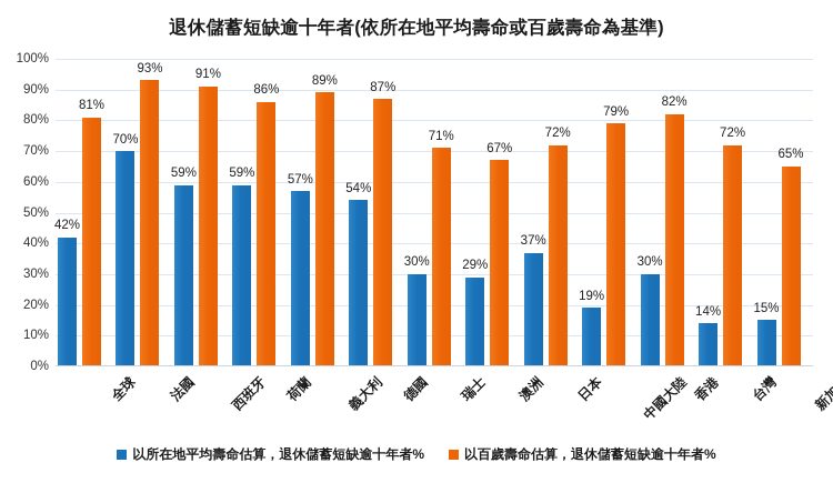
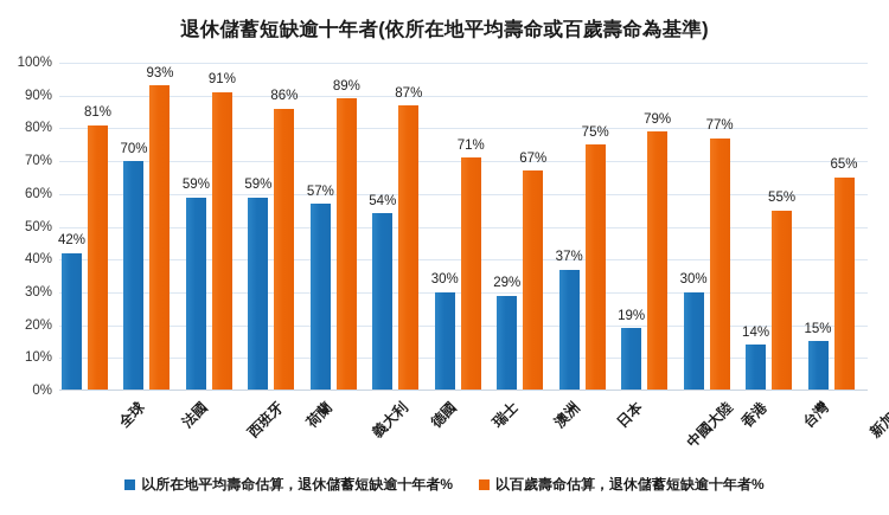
以百歲壽命估算，退休儲蓄短缺逾十年者%/日本: 72% -> 75%
以百歲壽命估算，退休儲蓄短缺逾十年者%/香港: 82% -> 77%
以百歲壽命估算，退休儲蓄短缺逾十年者%/台灣: 72% -> 55%
